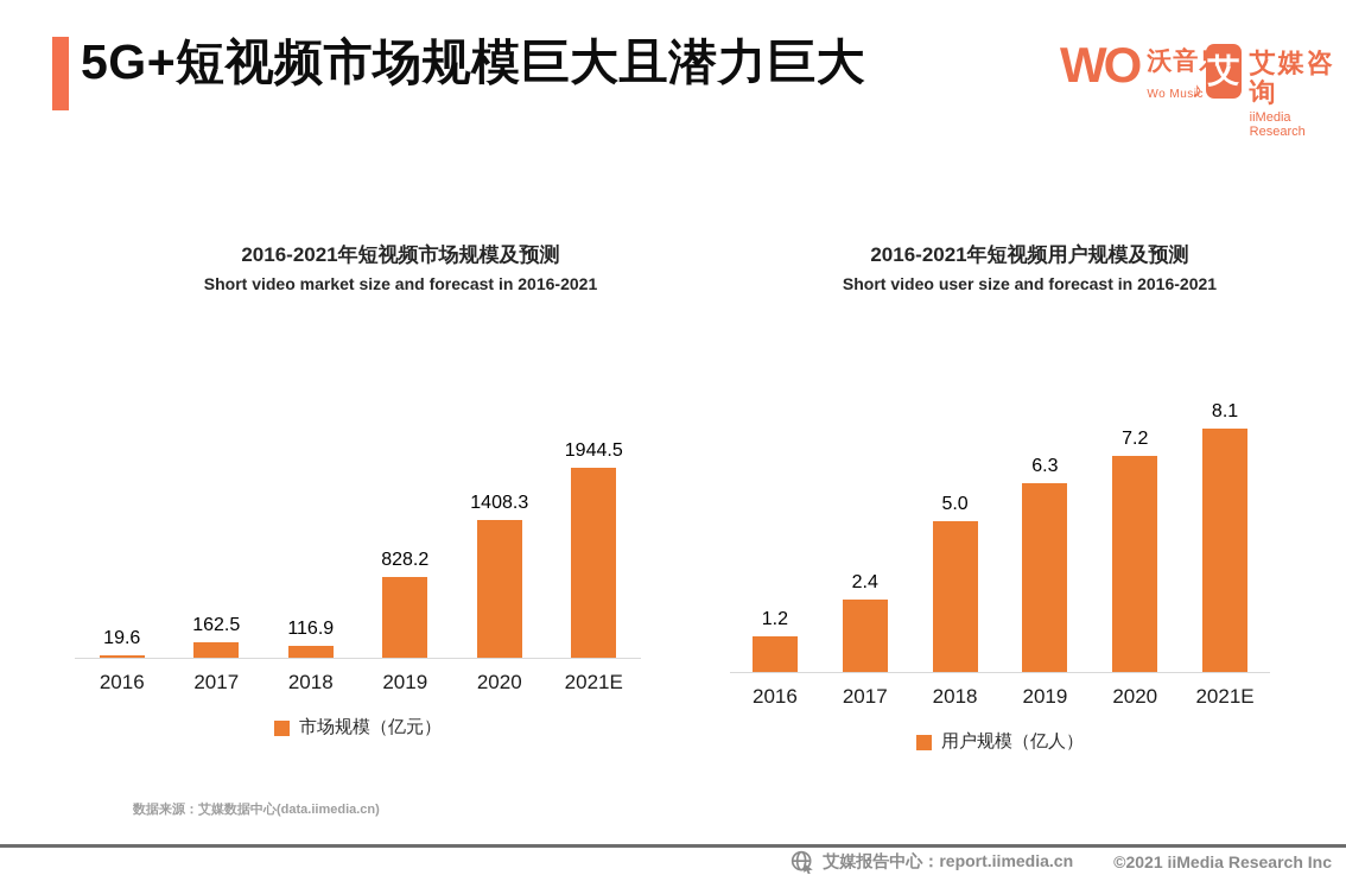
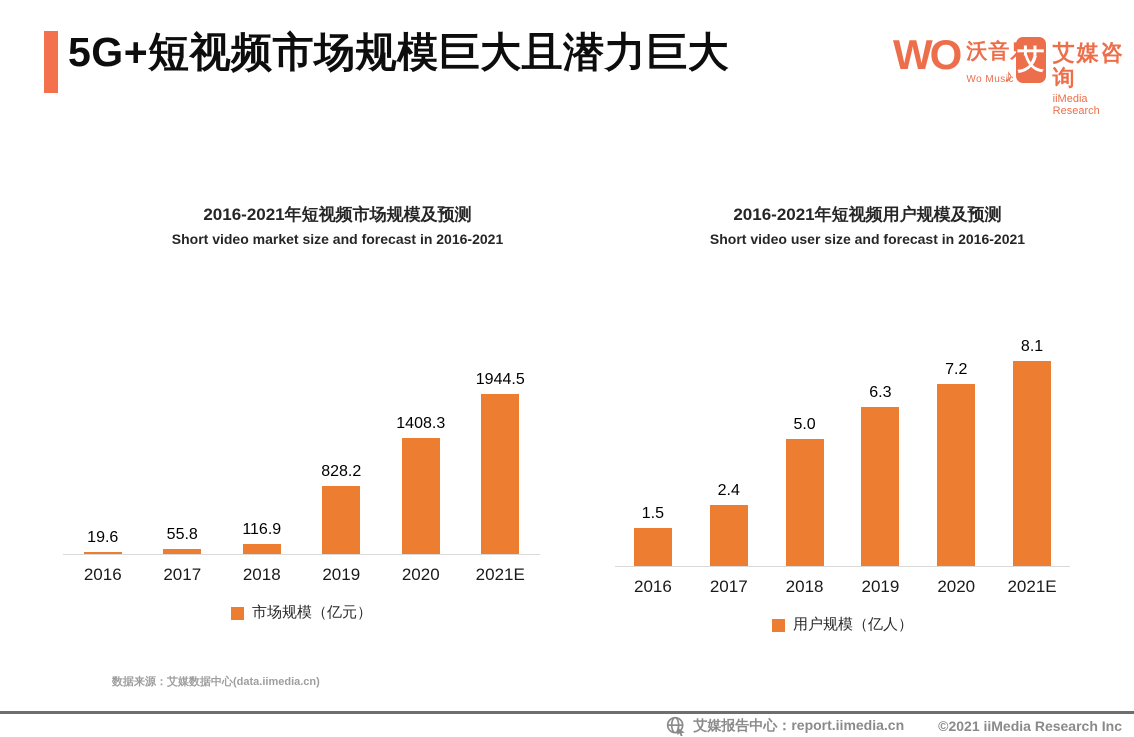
2016-2021年短视频市场规模及预测/2017: 162.5 -> 55.8
2016-2021年短视频用户规模及预测/2016: 1.2 -> 1.5
